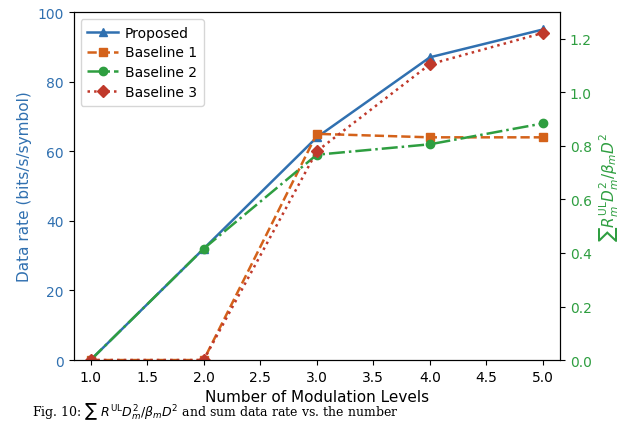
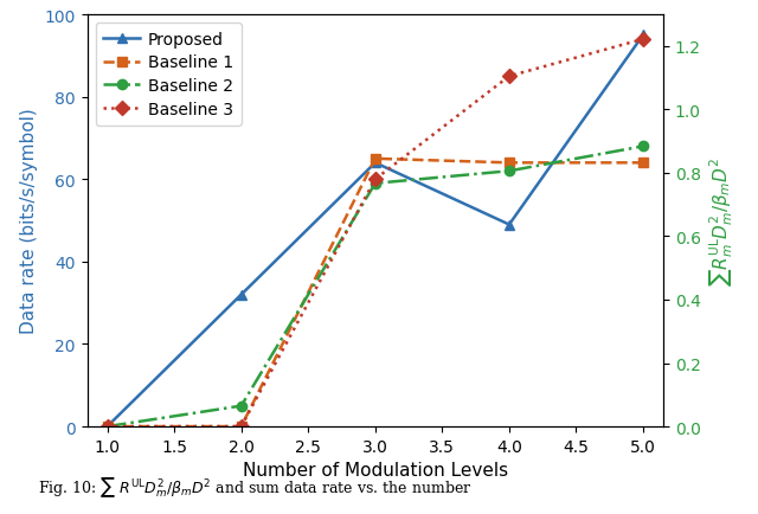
Baseline 2/2.0: 32 -> 5
Proposed/4.0: 87 -> 49
